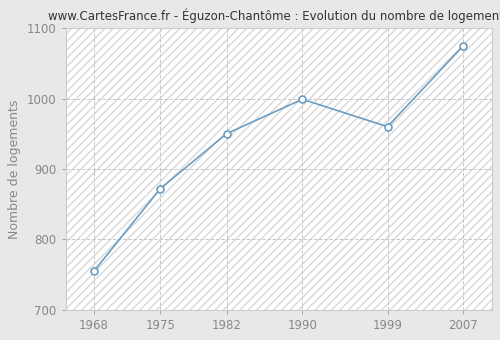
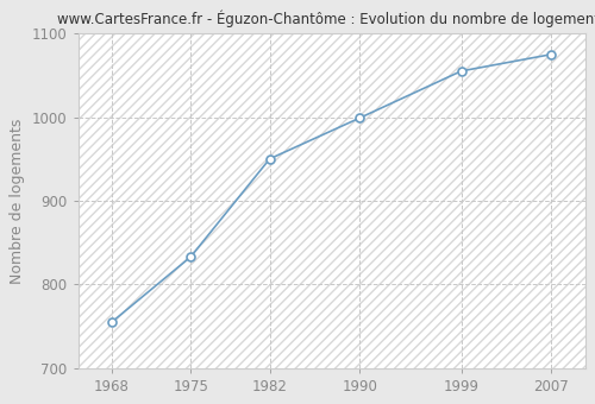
1975: 872 -> 833
1999: 960 -> 1055
